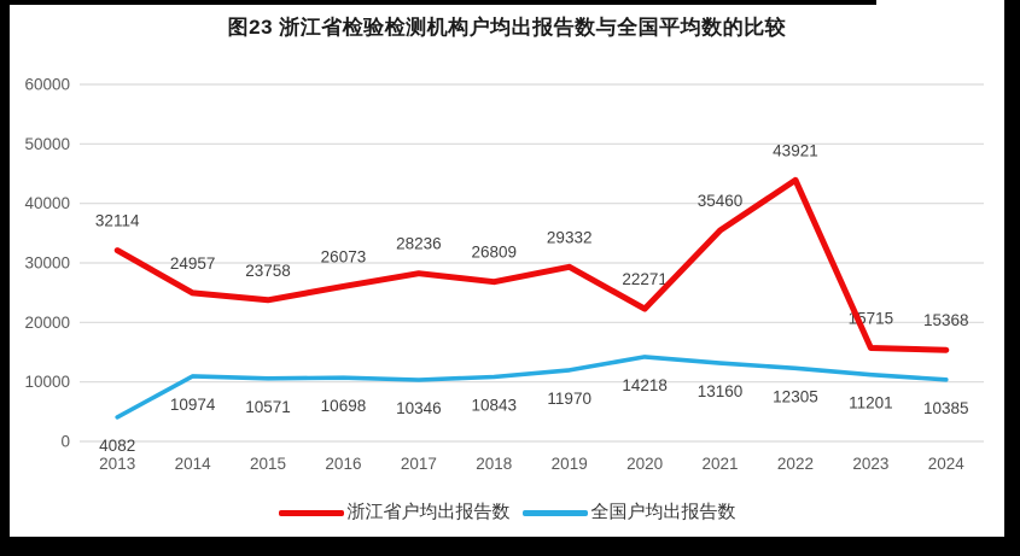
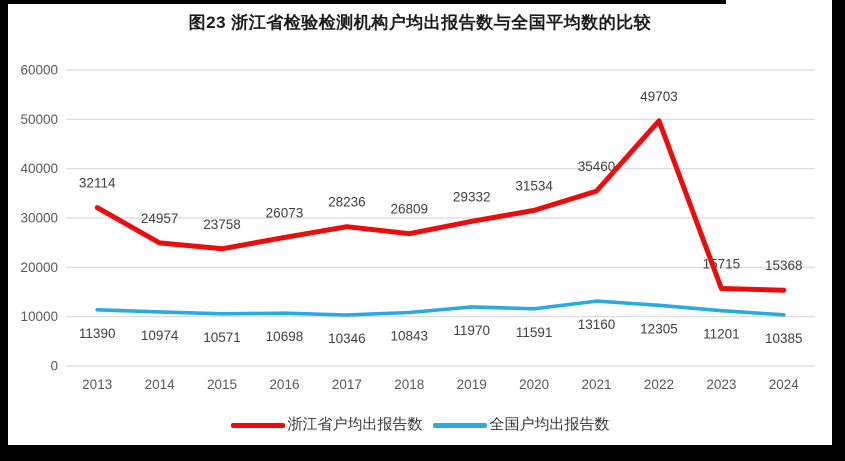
全国户均出报告数/2013: 4082 -> 11390
浙江省户均出报告数/2020: 22271 -> 31534
全国户均出报告数/2020: 14218 -> 11591
浙江省户均出报告数/2022: 43921 -> 49703
